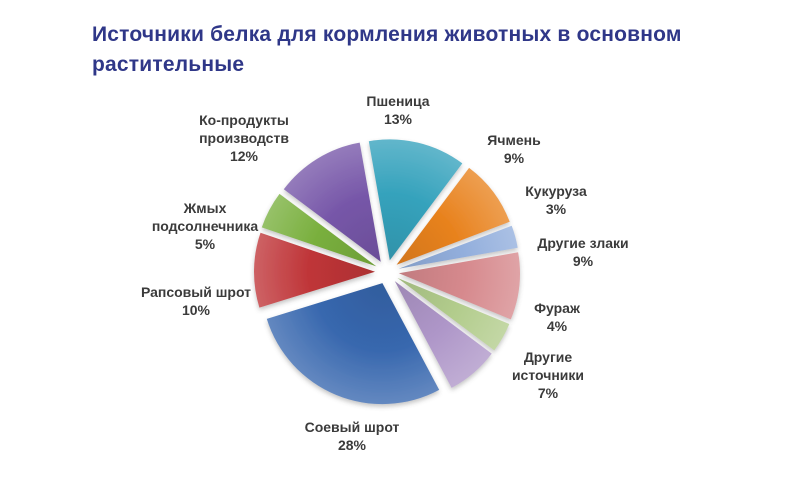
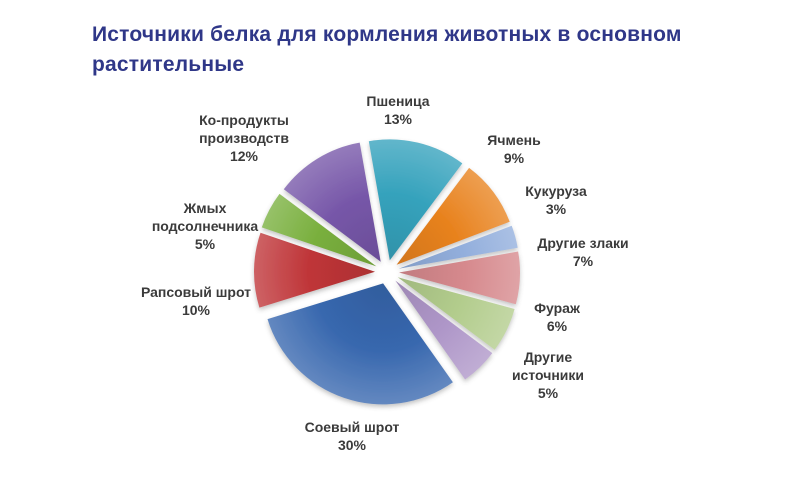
Другие злаки: 9% -> 7%
Фураж: 4% -> 6%
Другие источники: 7% -> 5%
Соевый шрот: 28% -> 30%
